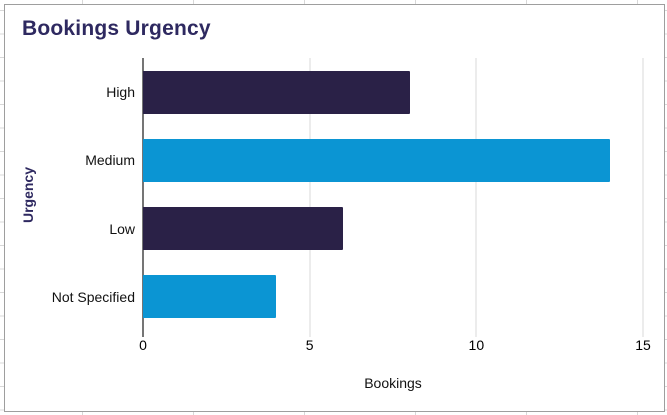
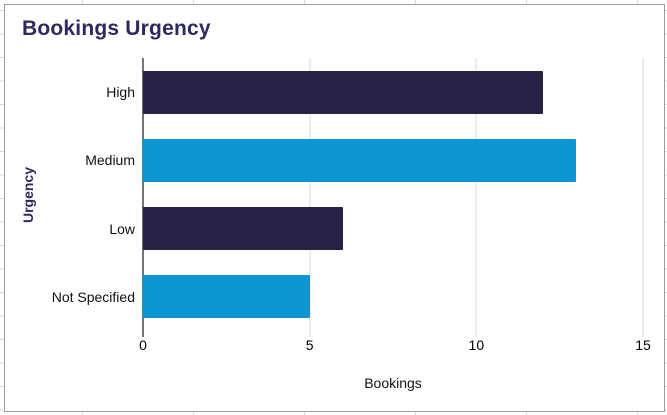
High: 8 -> 12
Medium: 14 -> 13
Not Specified: 4 -> 5
